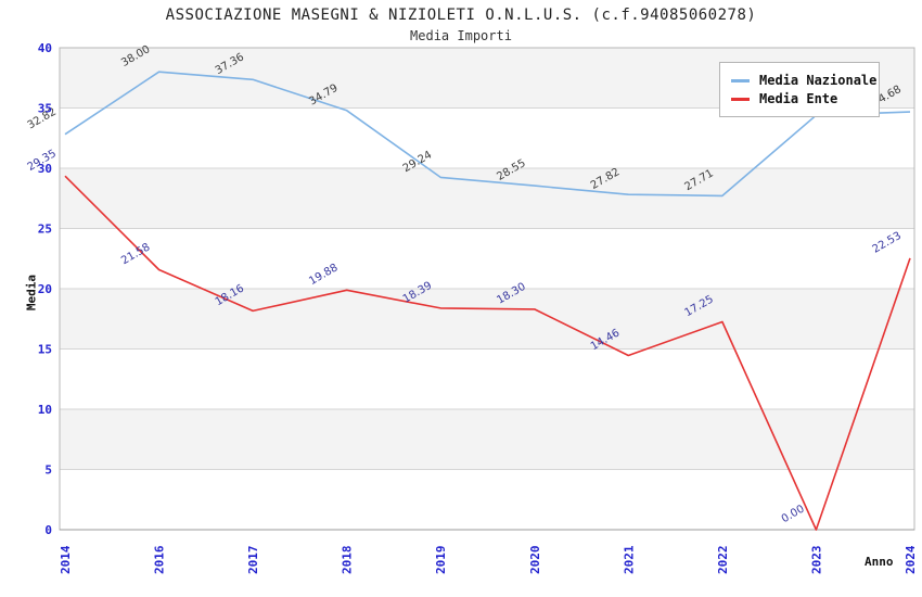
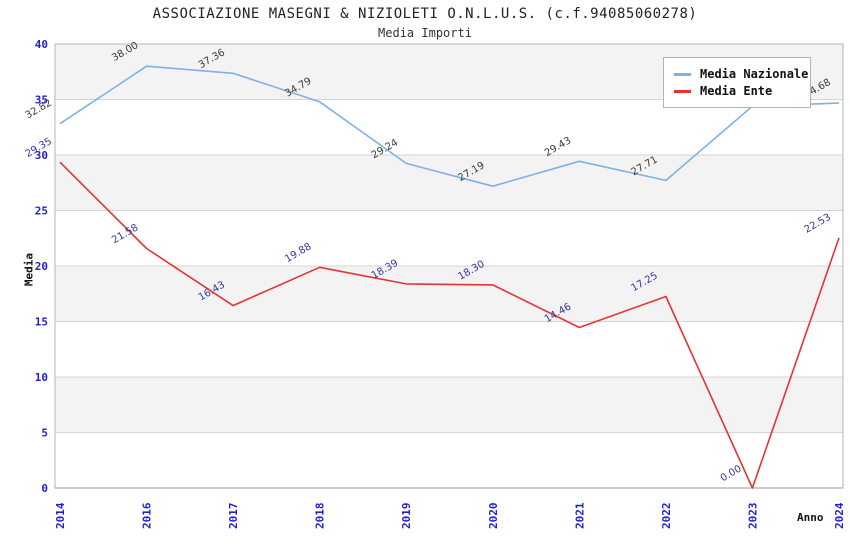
Media Ente/2017: 18.16 -> 16.43
Media Nazionale/2020: 28.55 -> 27.19
Media Nazionale/2021: 27.82 -> 29.43
